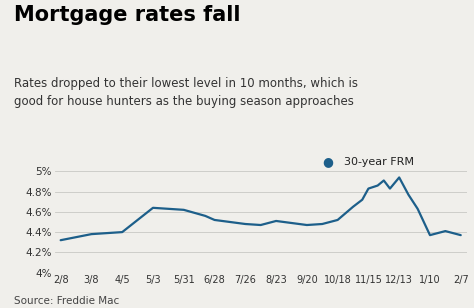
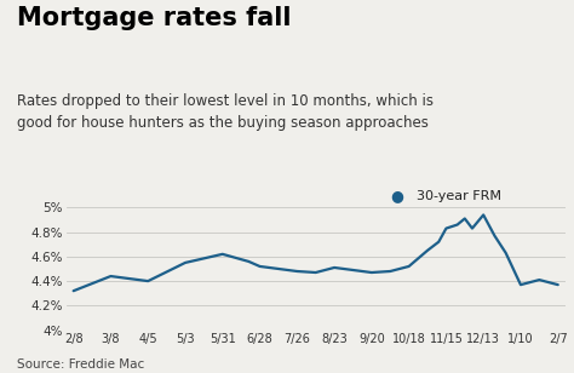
3/8: 4.38% -> 4.44%
5/3: 4.64% -> 4.55%
